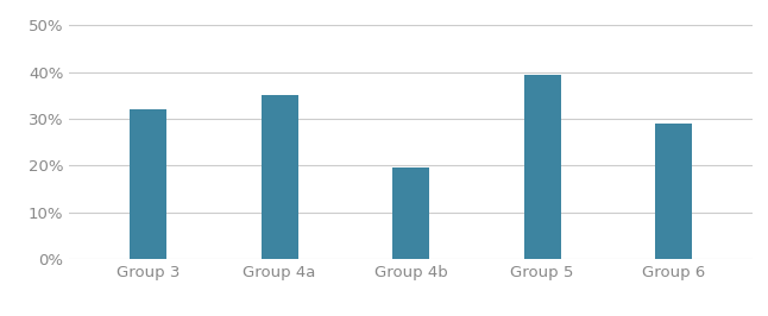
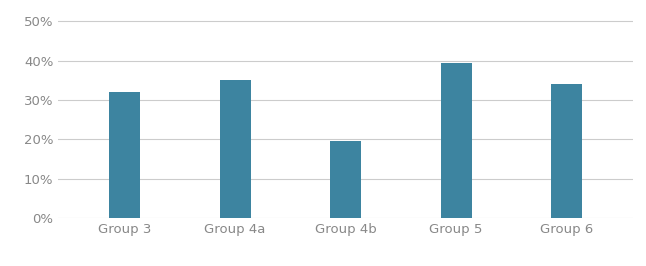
Group 6: 28.9% -> 34.0%
